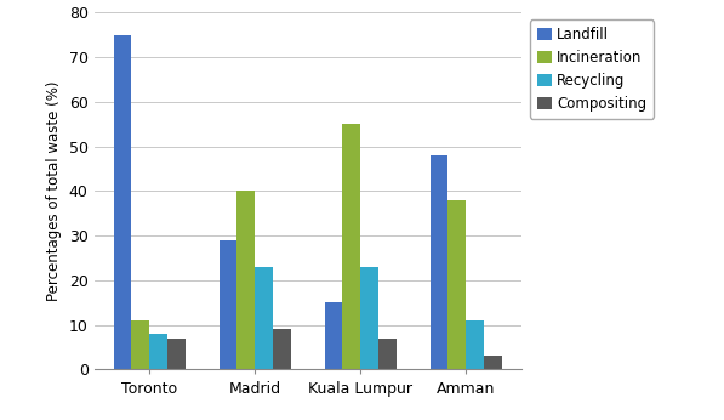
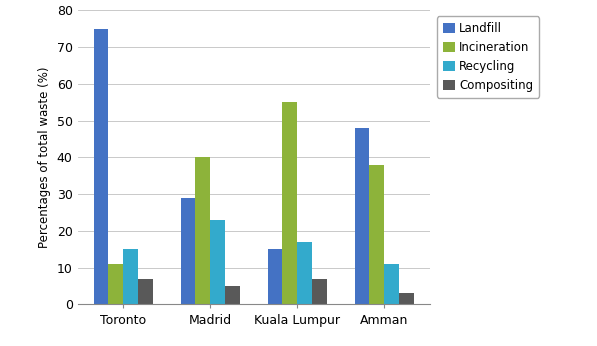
Recycling/Toronto: 8 -> 15
Compositing/Madrid: 9 -> 5
Recycling/Kuala Lumpur: 23 -> 17
